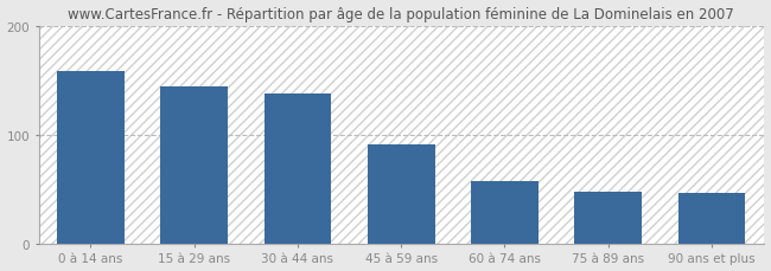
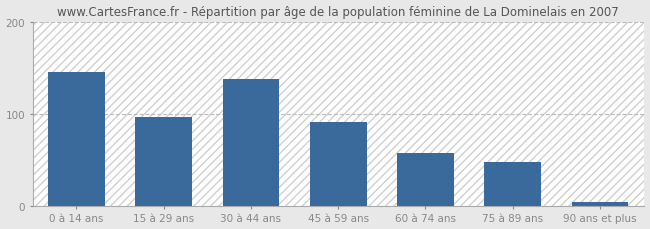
0 à 14 ans: 158 -> 145
15 à 29 ans: 144 -> 96
90 ans et plus: 46 -> 4
